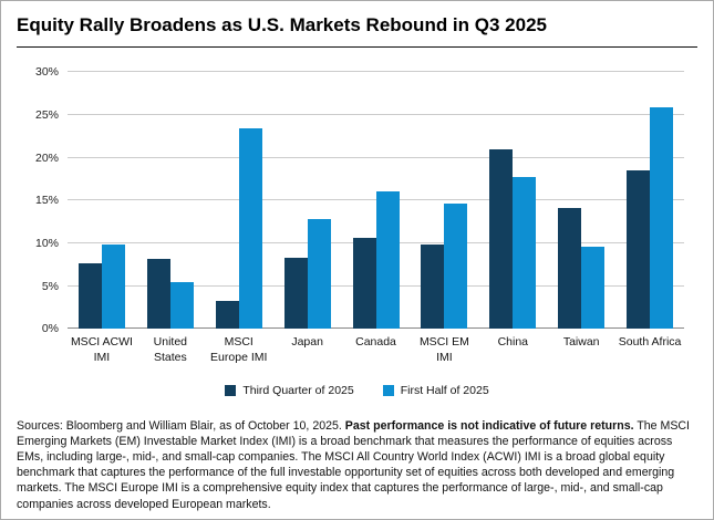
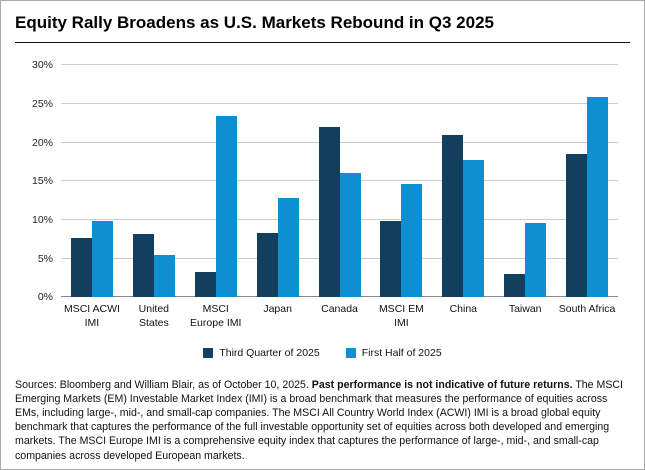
Third Quarter of 2025/Canada: 11% -> 22%
Third Quarter of 2025/Taiwan: 14% -> 3%
